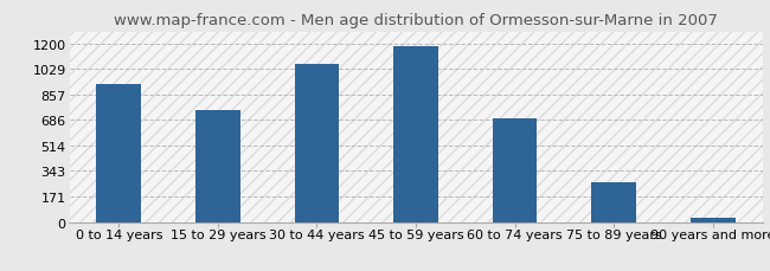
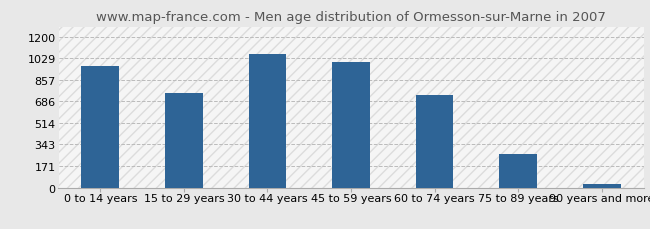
0 to 14 years: 920 -> 970
45 to 59 years: 1180 -> 1000
60 to 74 years: 700 -> 740
